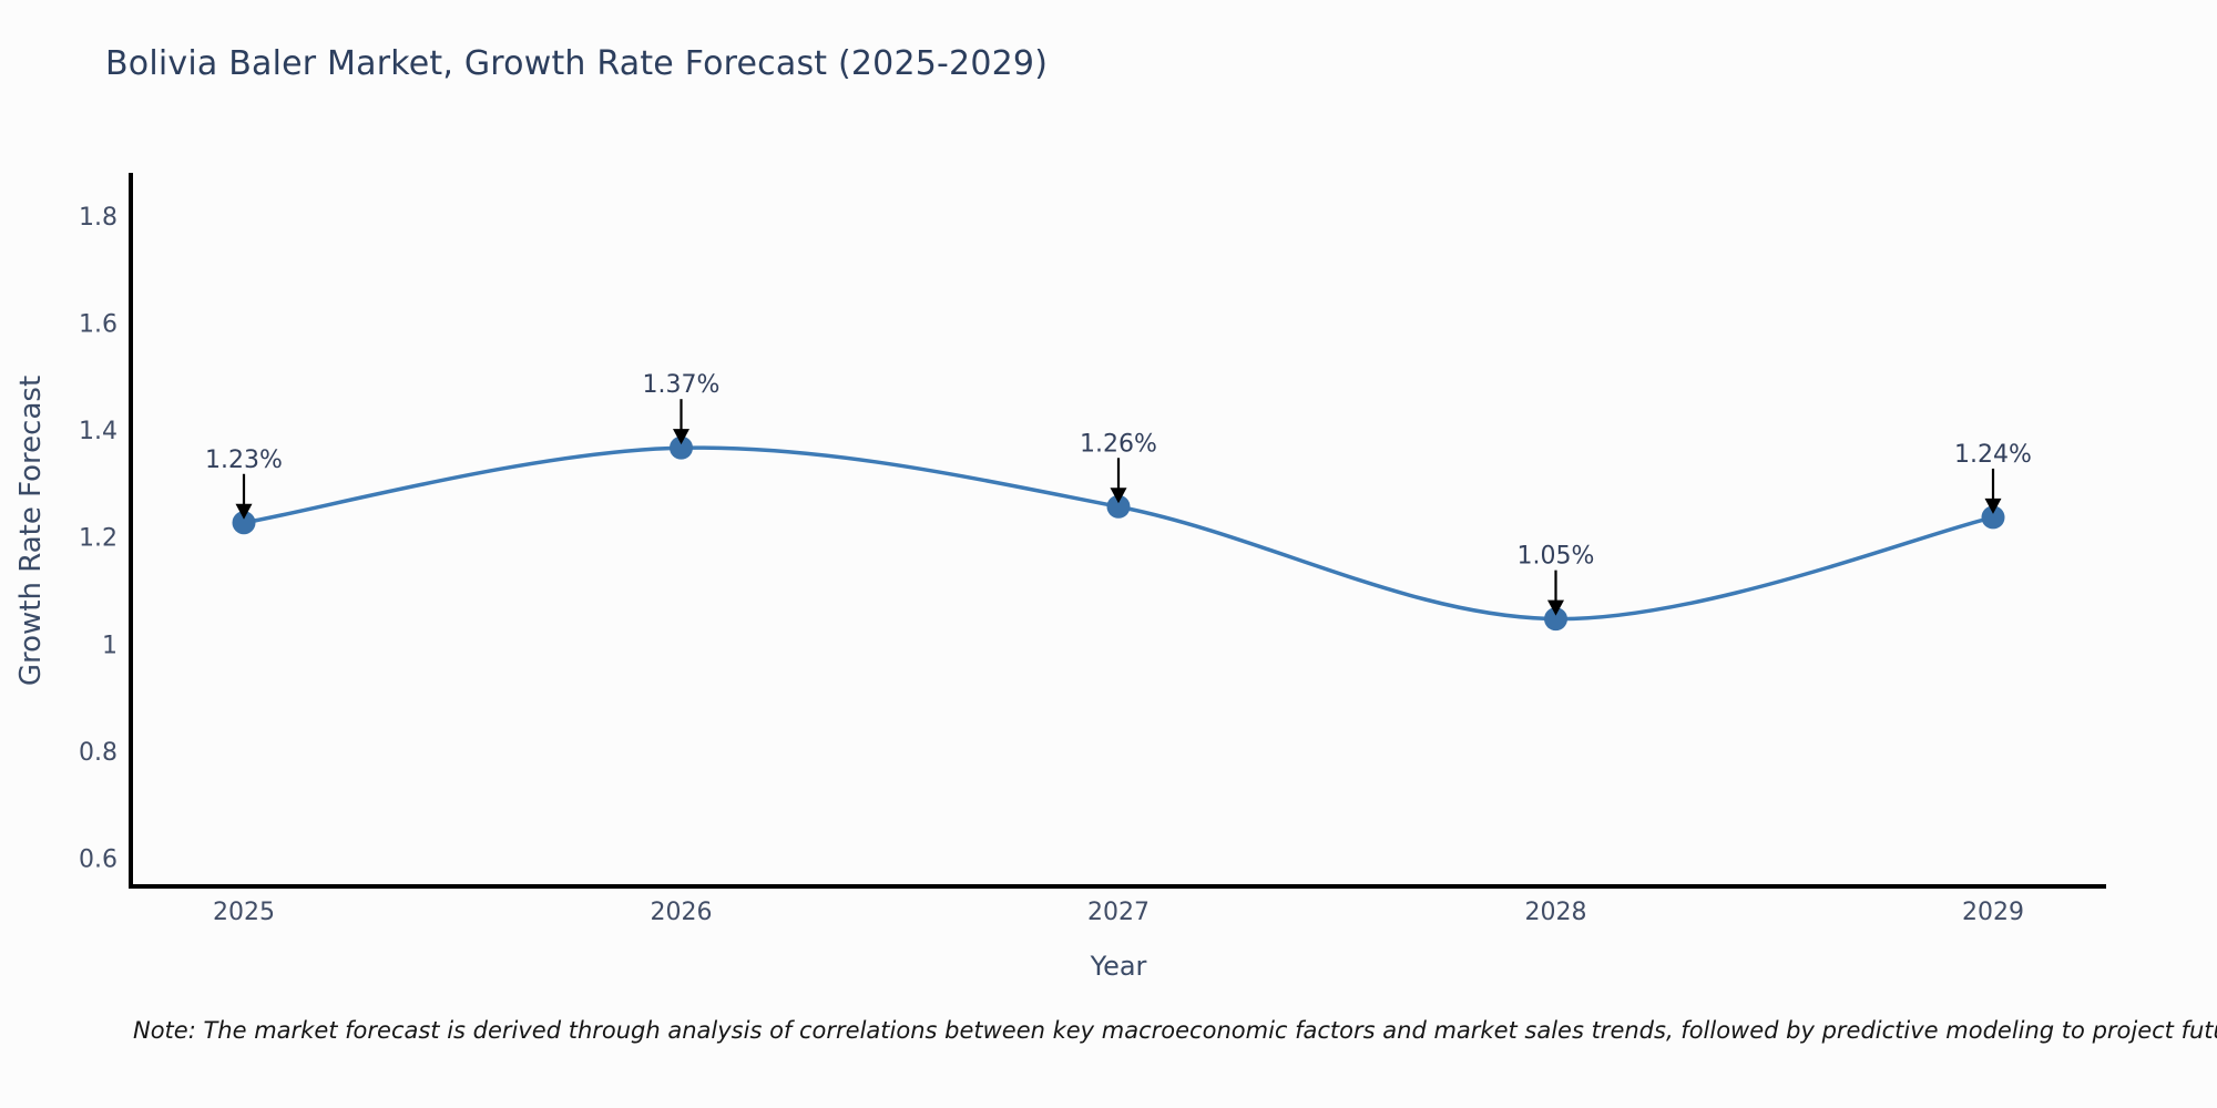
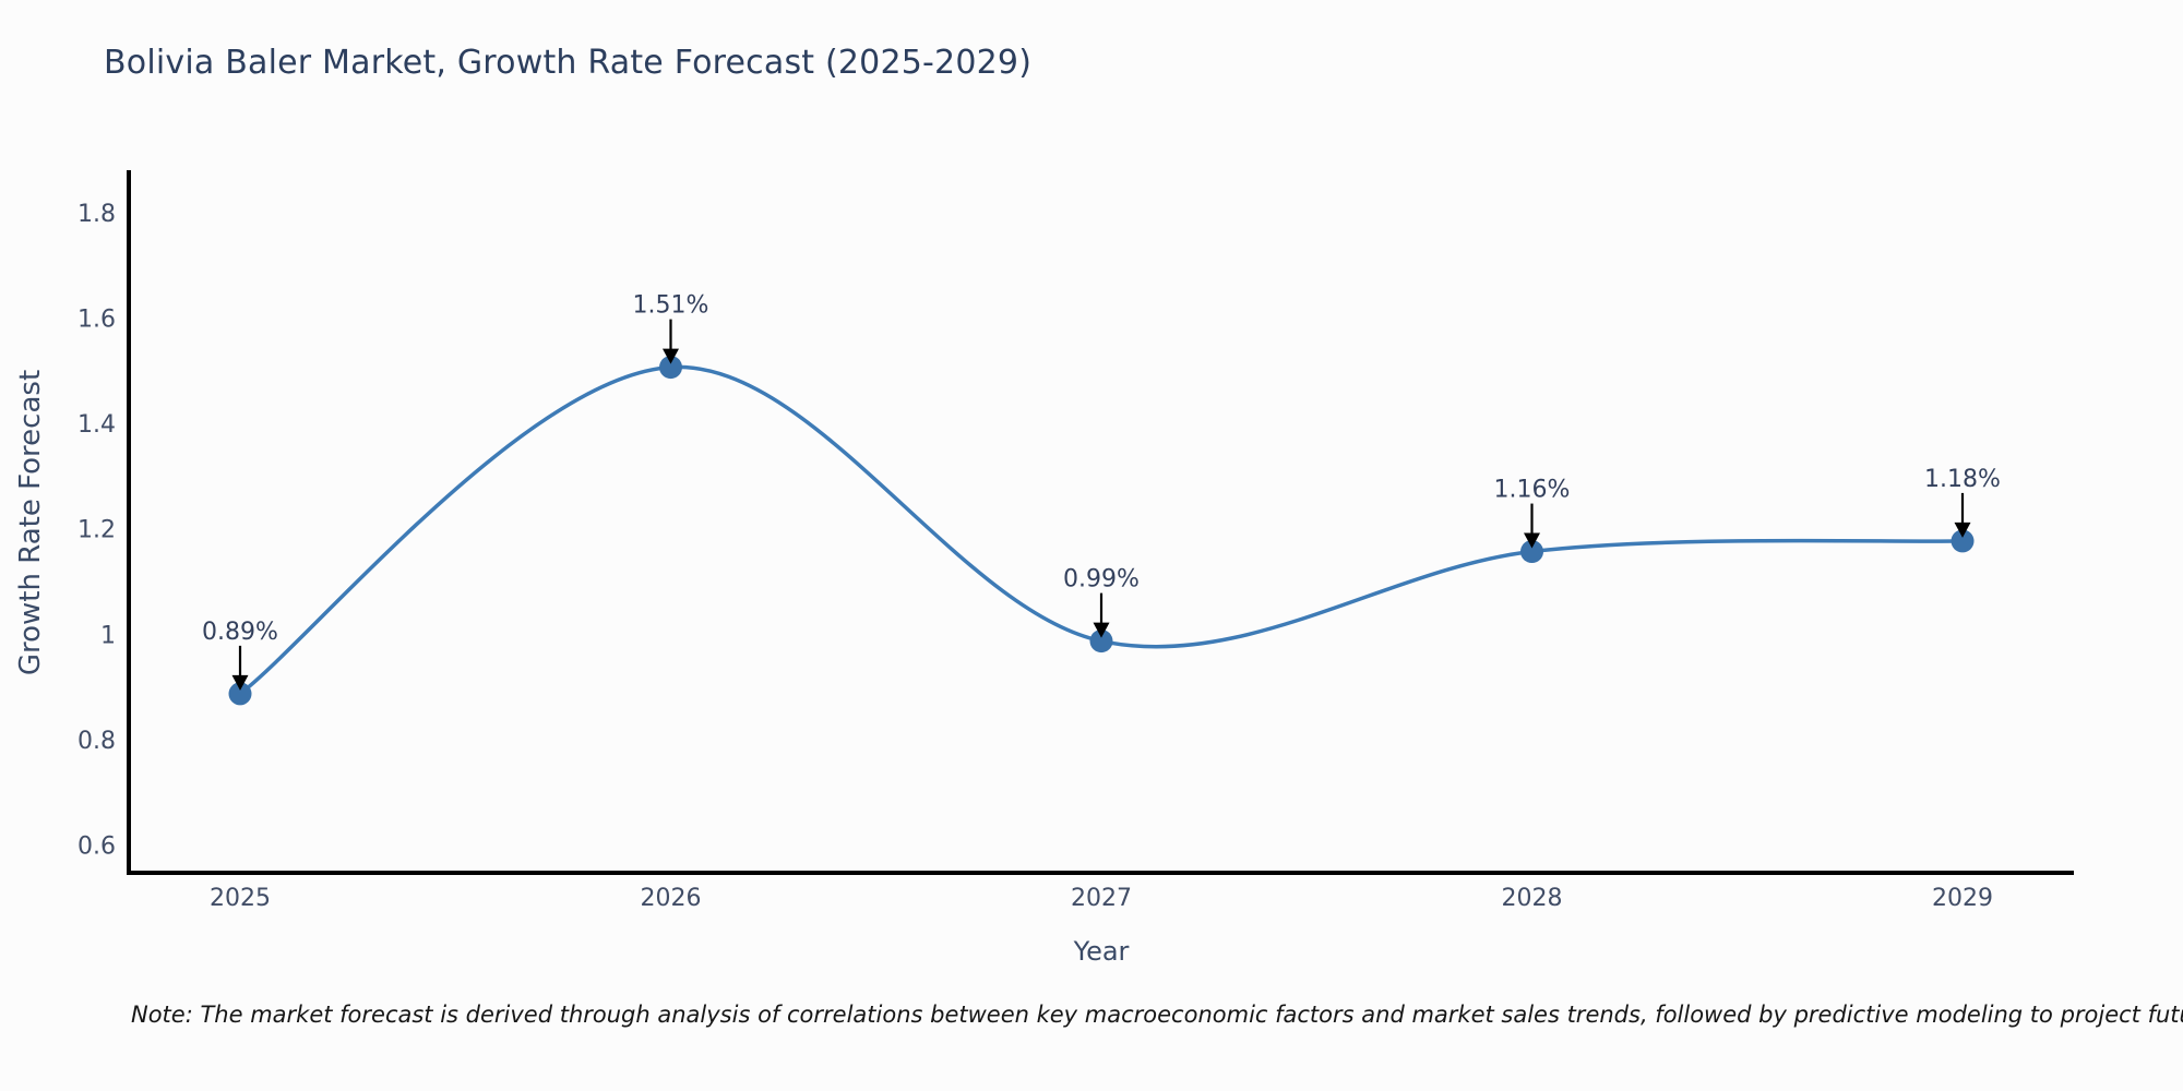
2025: 1.23% -> 0.89%
2026: 1.37% -> 1.51%
2027: 1.26% -> 0.99%
2028: 1.05% -> 1.16%
2029: 1.24% -> 1.18%
